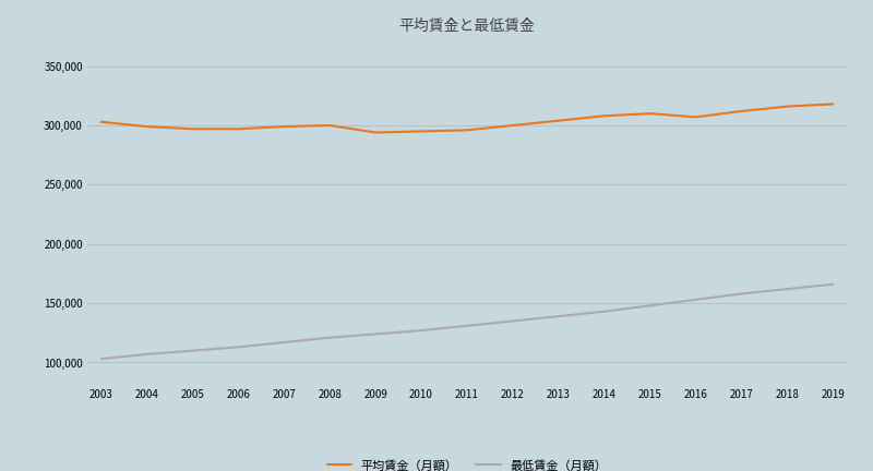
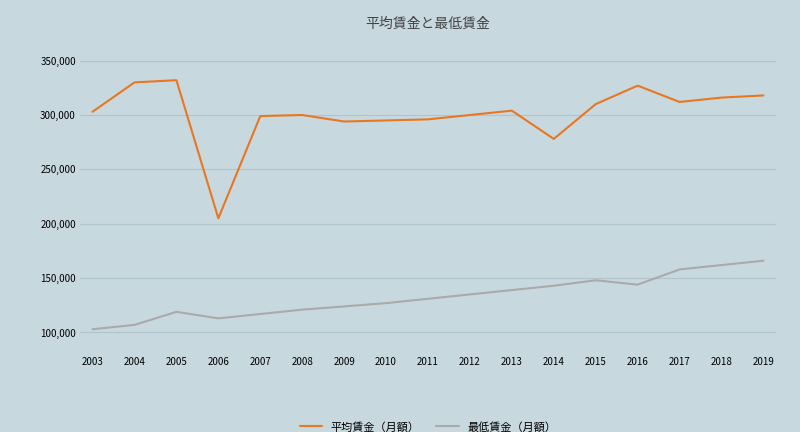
平均賃金（月額）/2004: 299,000 -> 330,000
平均賃金（月額）/2005: 297,000 -> 332,000
最低賃金（月額）/2005: 110,000 -> 119,000
平均賃金（月額）/2006: 297,000 -> 205,000
平均賃金（月額）/2014: 308,000 -> 278,000
平均賃金（月額）/2016: 307,000 -> 327,000
最低賃金（月額）/2016: 153,000 -> 144,000
